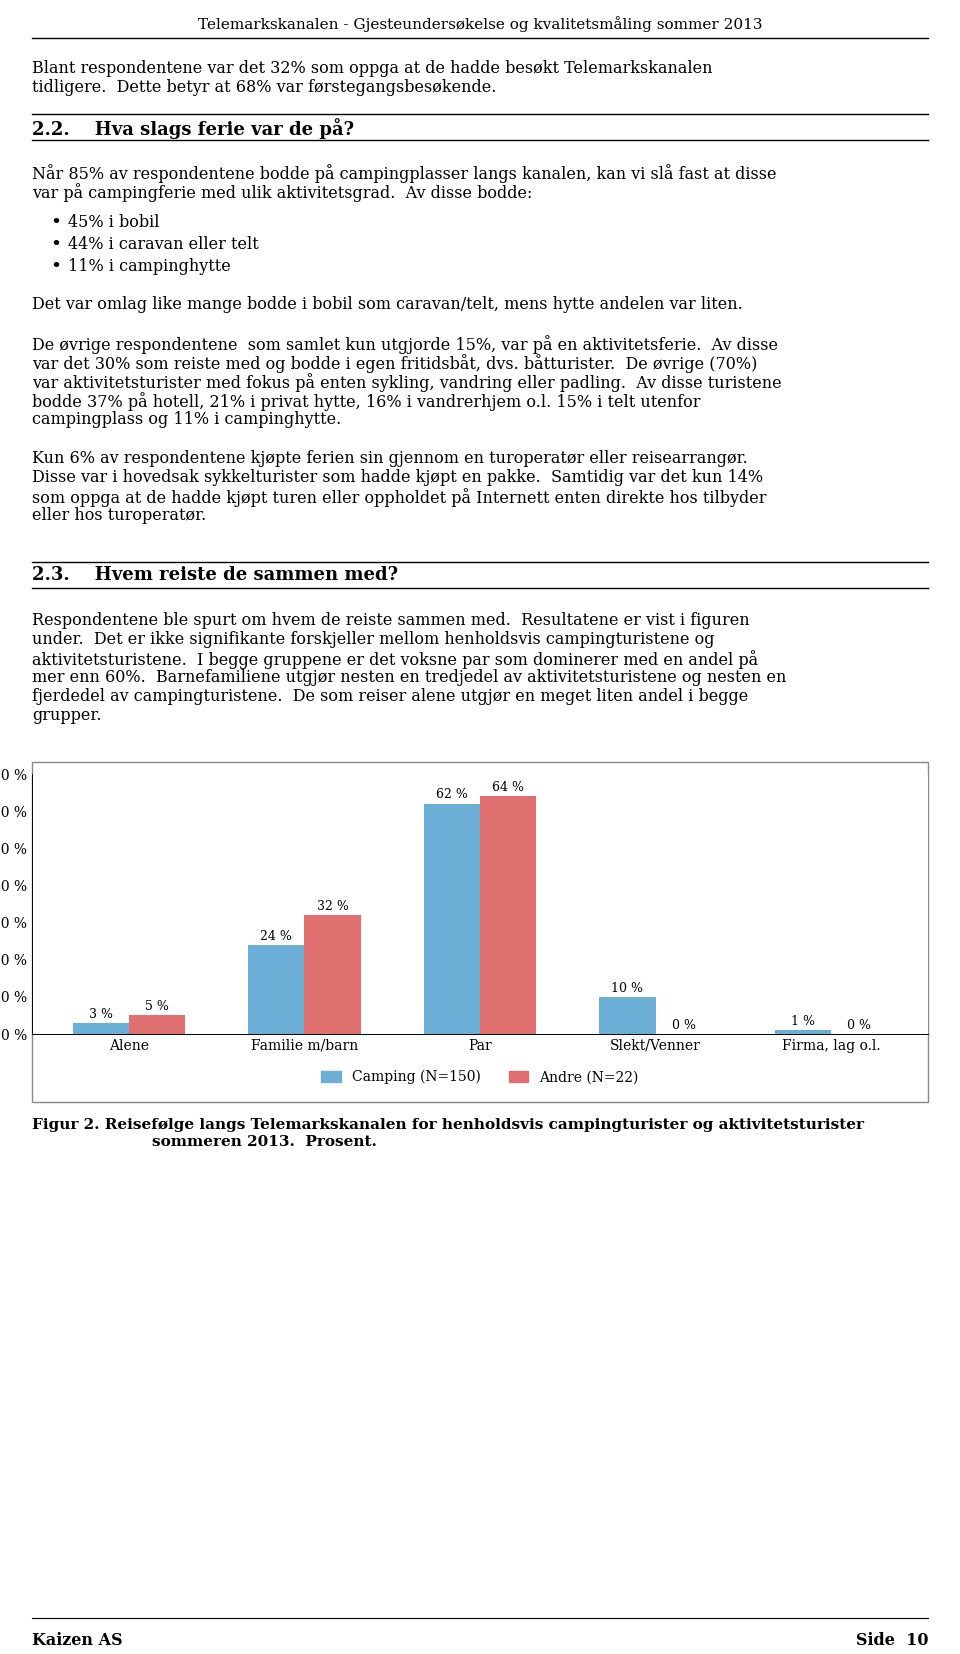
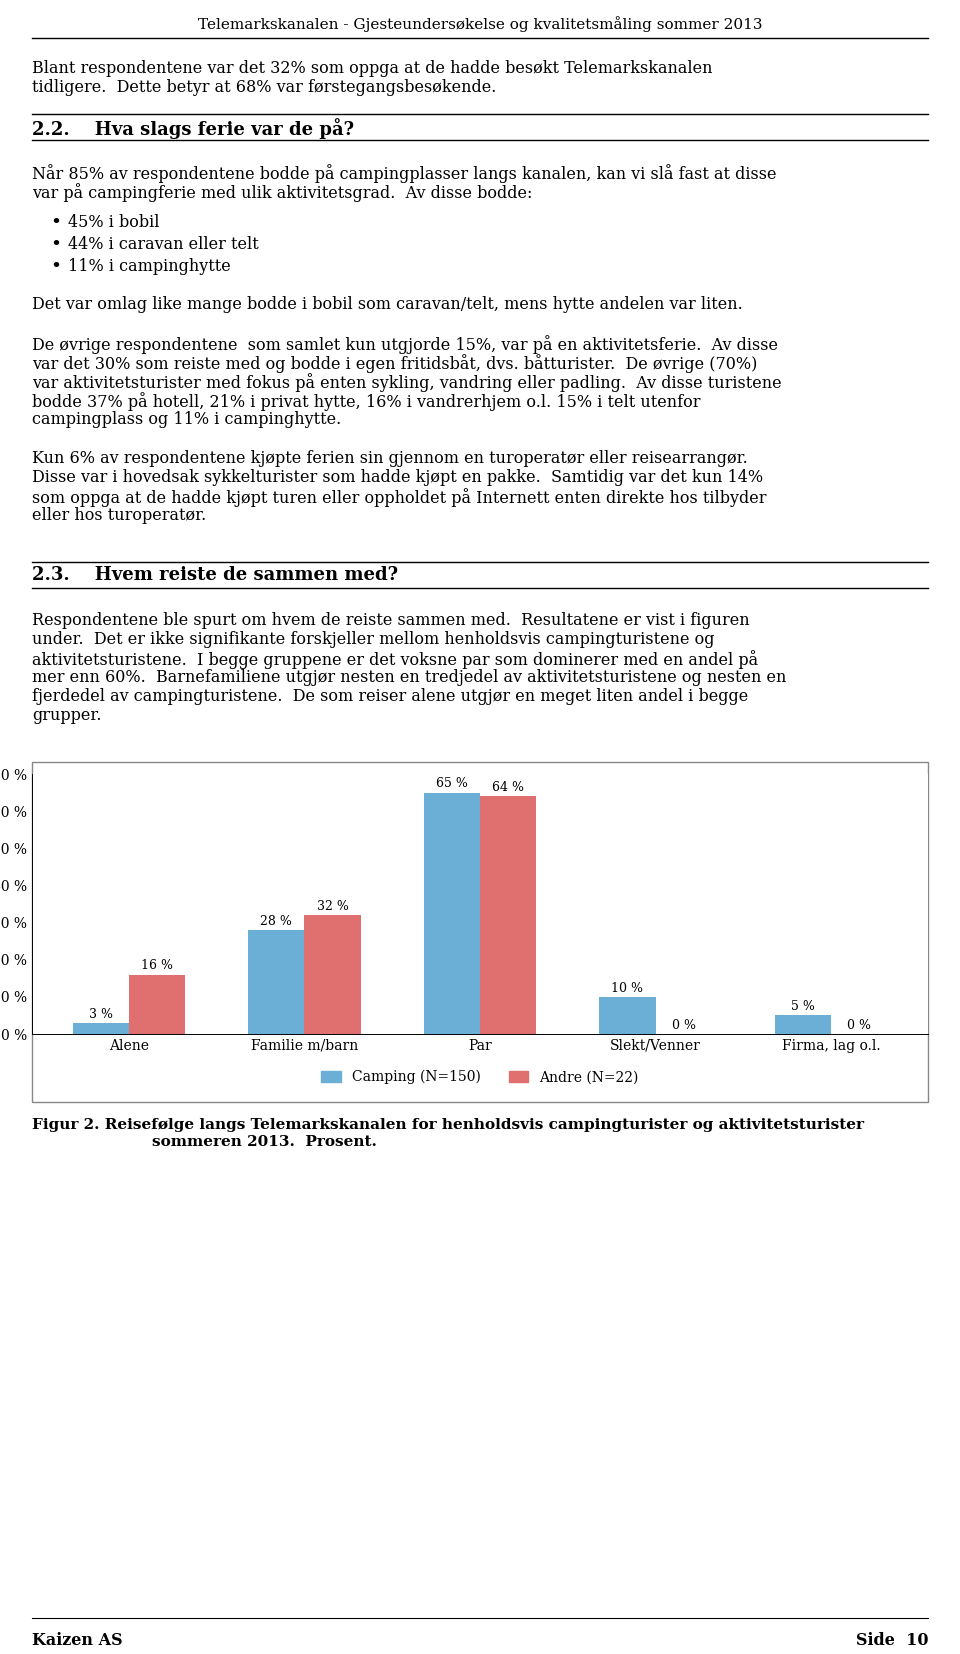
Andre (N=22)/Alene: 5 -> 16
Camping (N=150)/Familie m/barn: 24 -> 28
Camping (N=150)/Par: 62 -> 65
Camping (N=150)/Firma, lag o.l.: 1 -> 5
